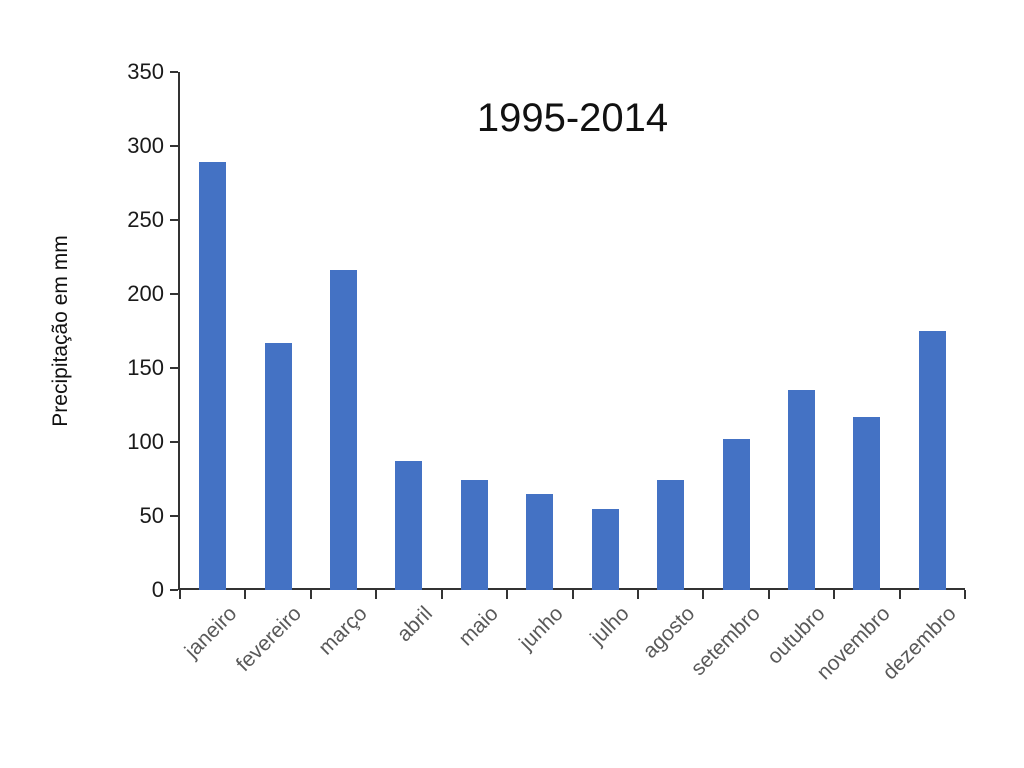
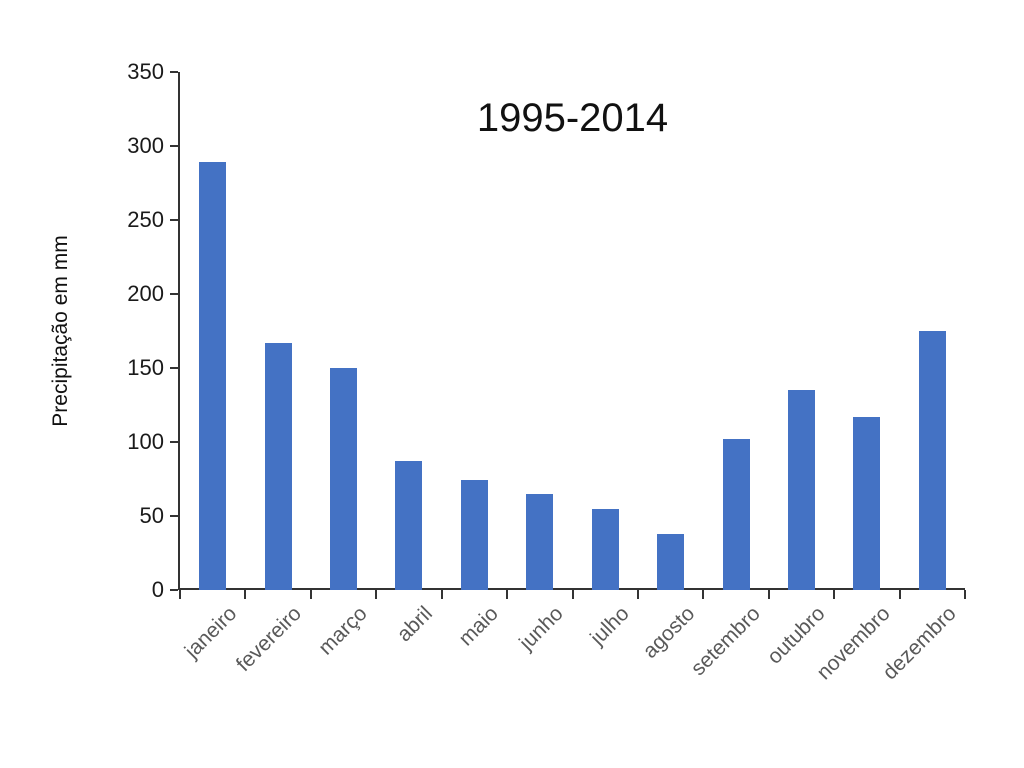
março: 216 -> 150
agosto: 74 -> 38
